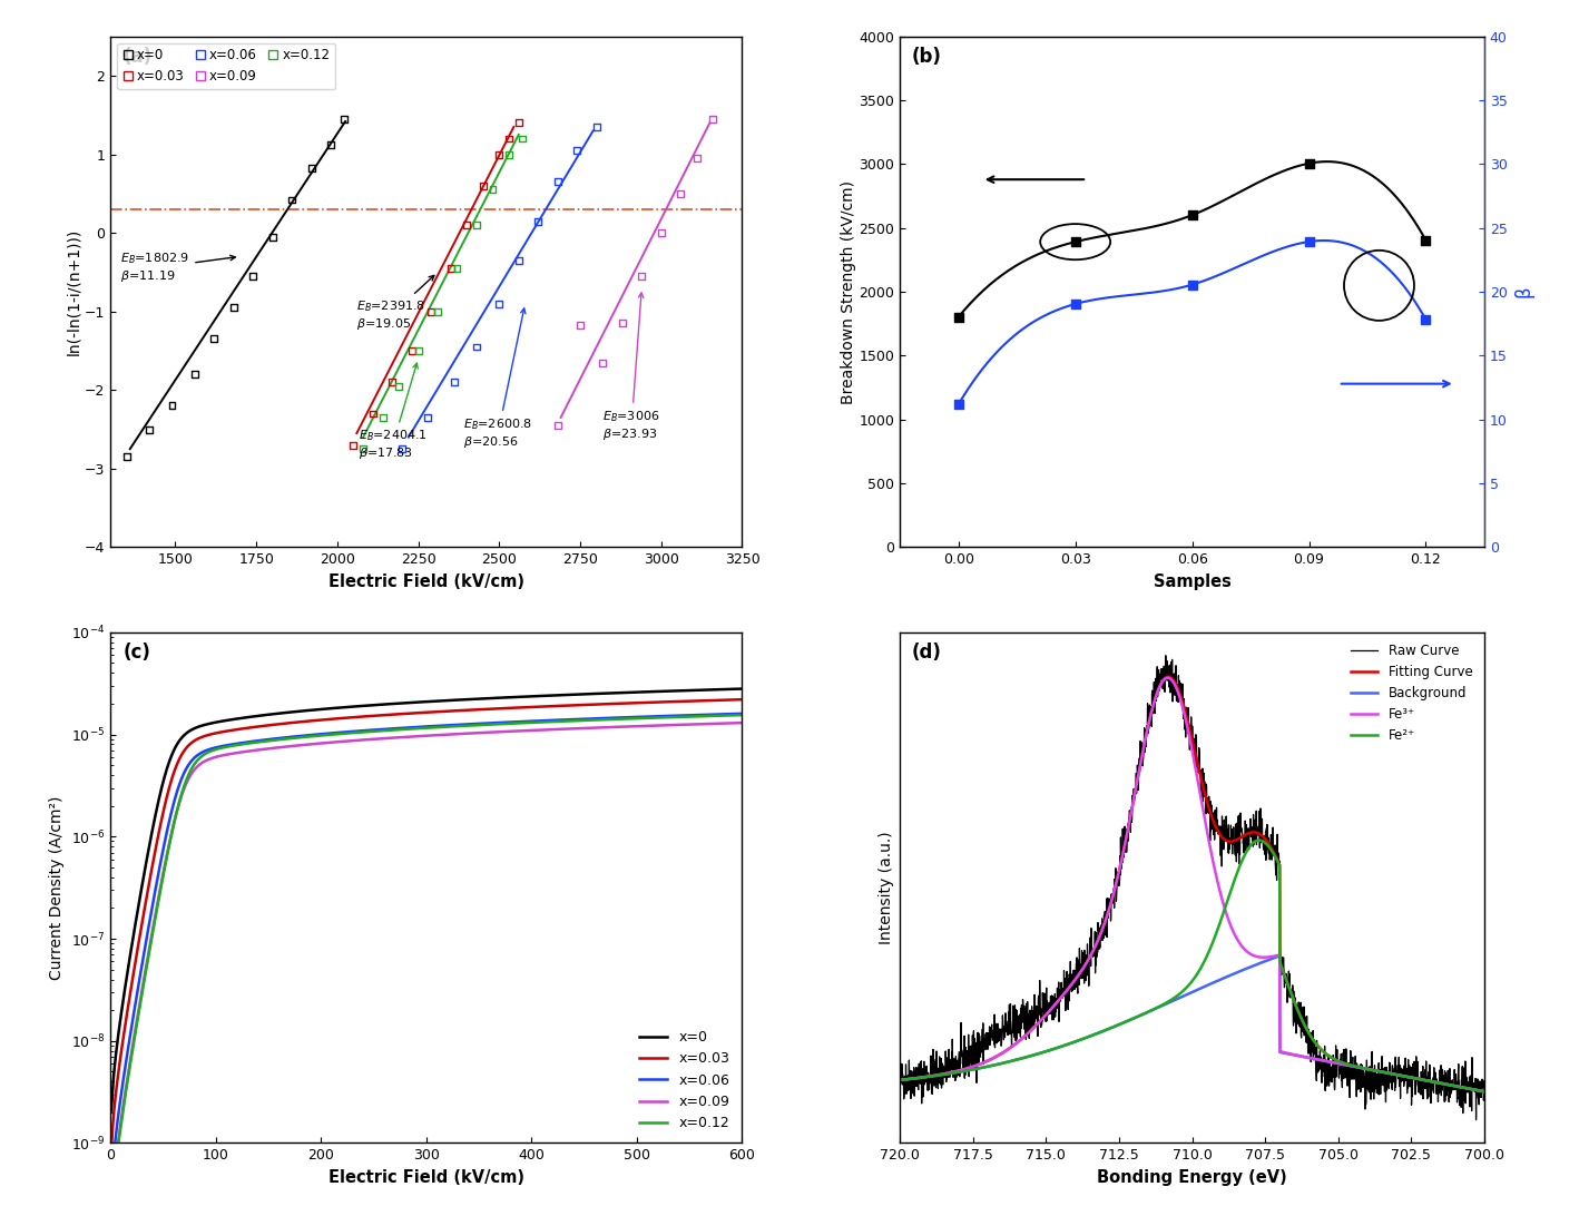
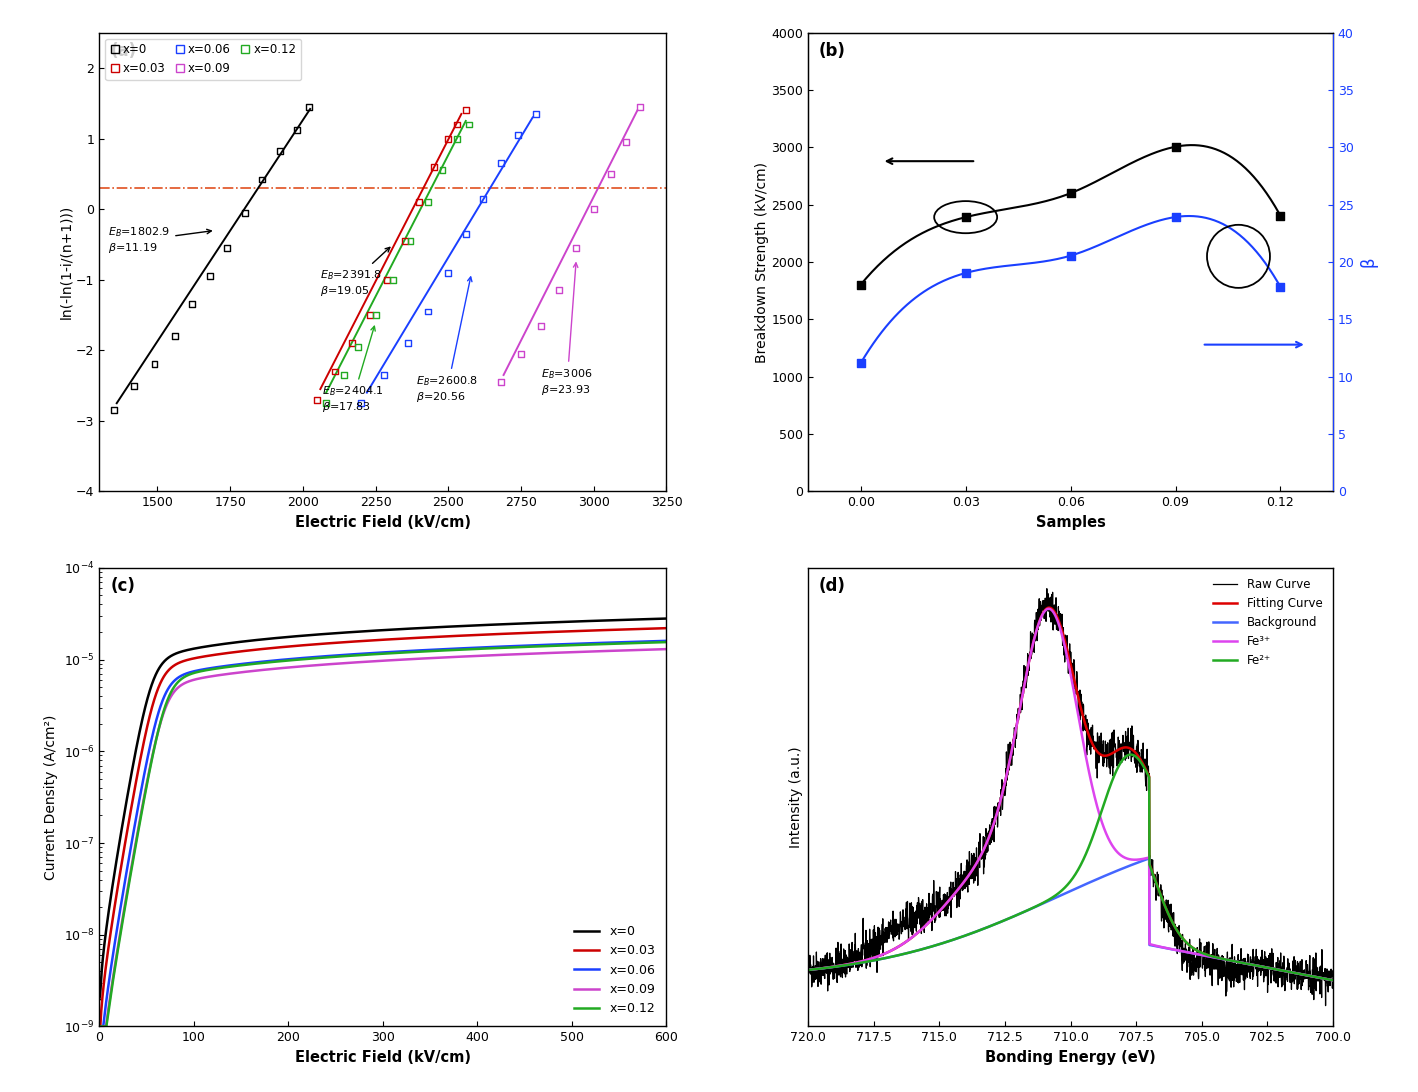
x=0.09/2750: -1.18 -> -2.05
